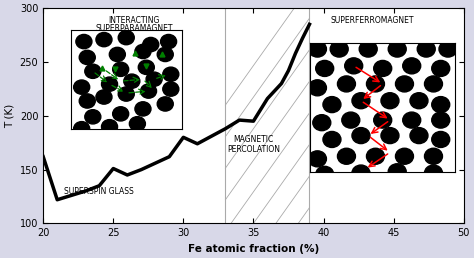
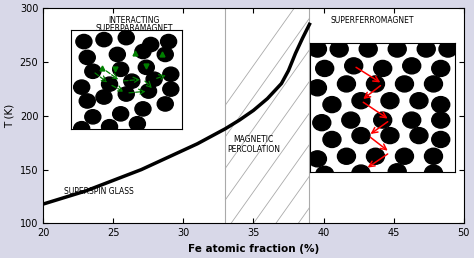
20: 162 -> 118
25: 151 -> 140
30: 180 -> 168
35: 195 -> 205
